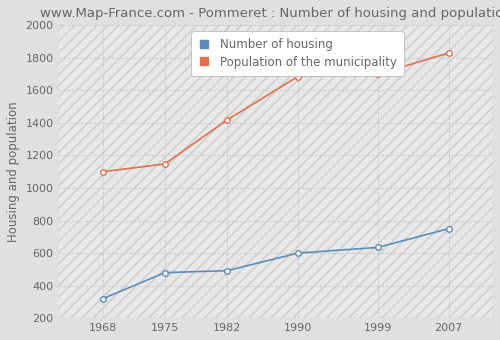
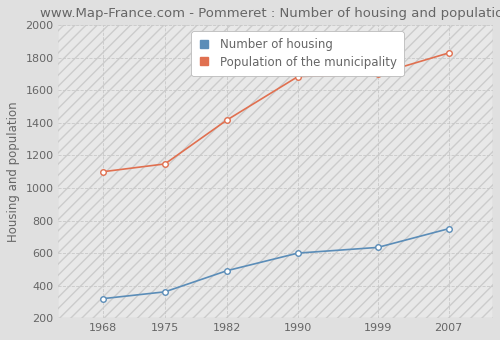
Number of housing/1975: 480 -> 360
